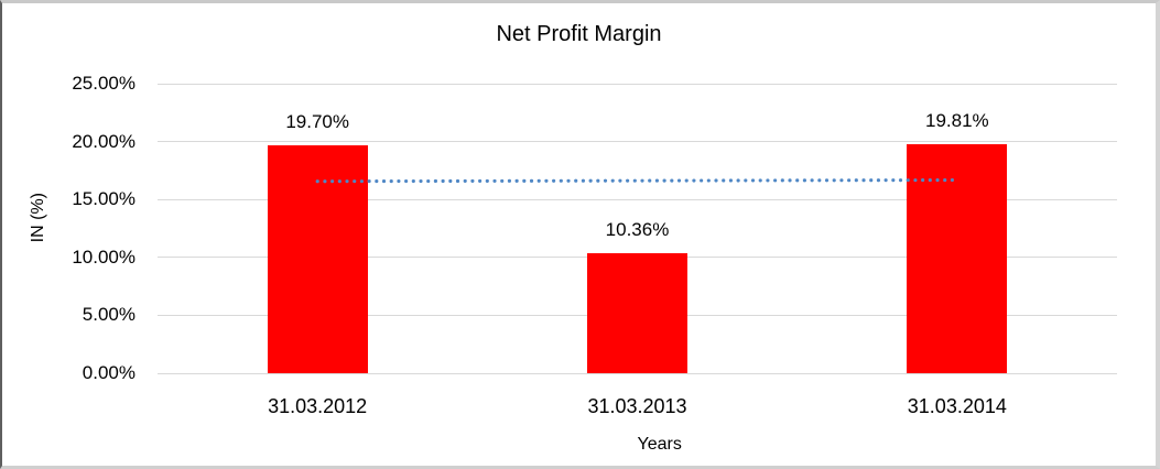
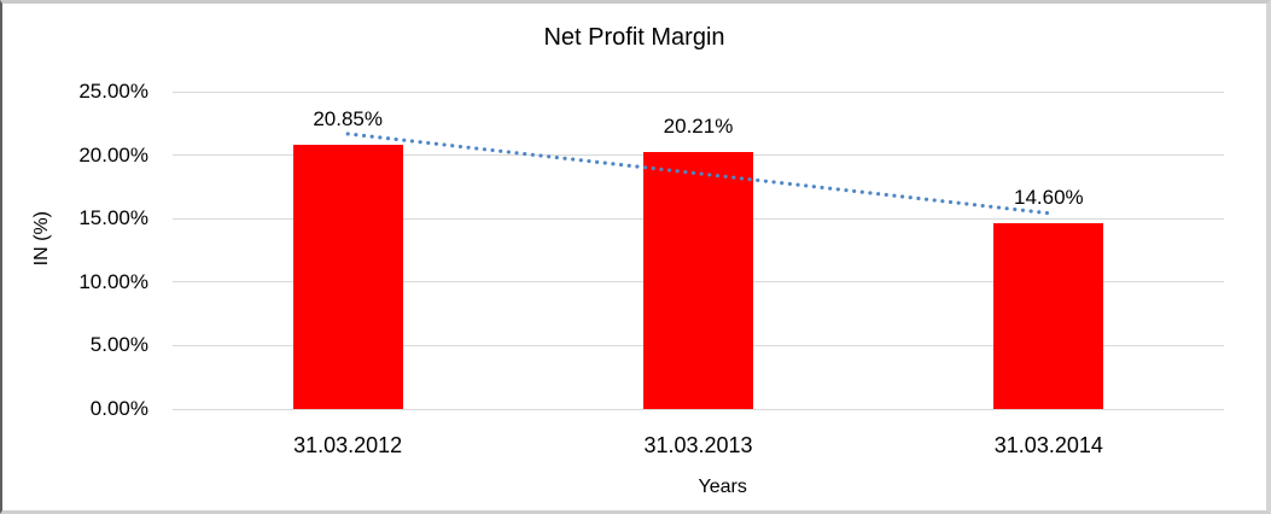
31.03.2012: 19.70% -> 20.85%
31.03.2013: 10.36% -> 20.21%
31.03.2014: 19.81% -> 14.60%
